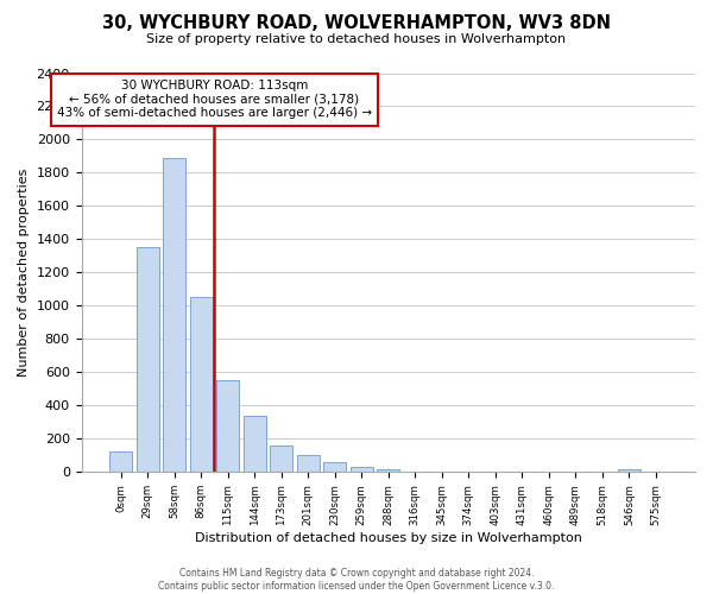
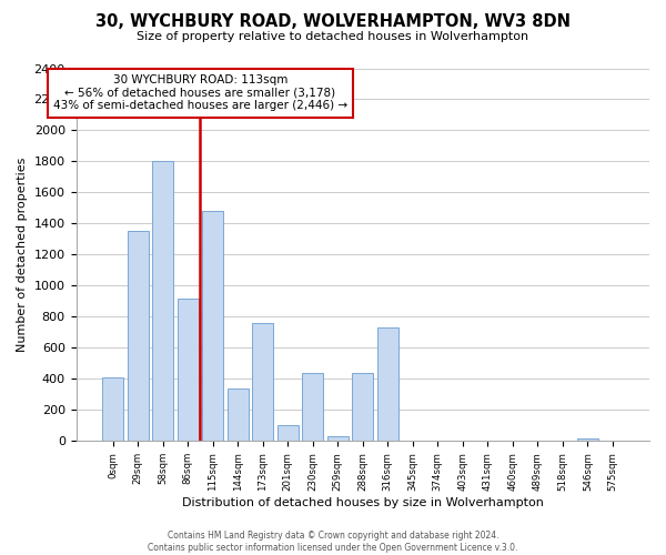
0sqm: 120 -> 410
58sqm: 1890 -> 1800
86sqm: 1050 -> 920
115sqm: 550 -> 1480
173sqm: 160 -> 760
230sqm: 60 -> 440
288sqm: 20 -> 440
316sqm: 0 -> 730
